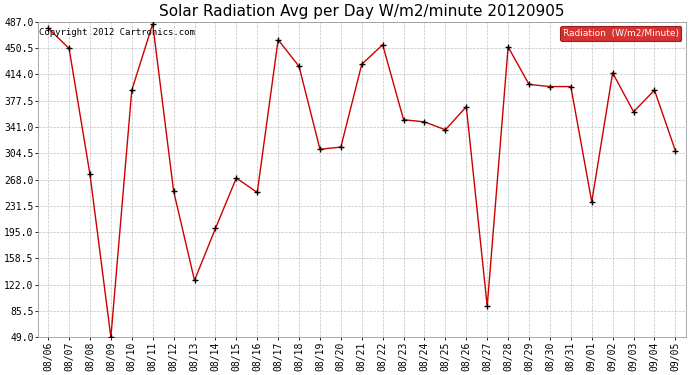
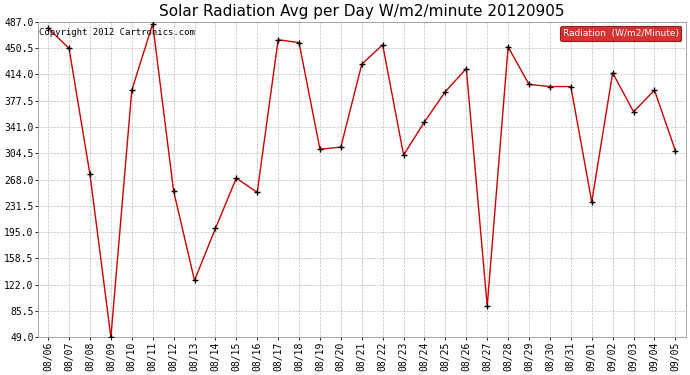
08/18: 425 -> 458
08/23: 351 -> 302
08/25: 337 -> 390
08/26: 369 -> 422
